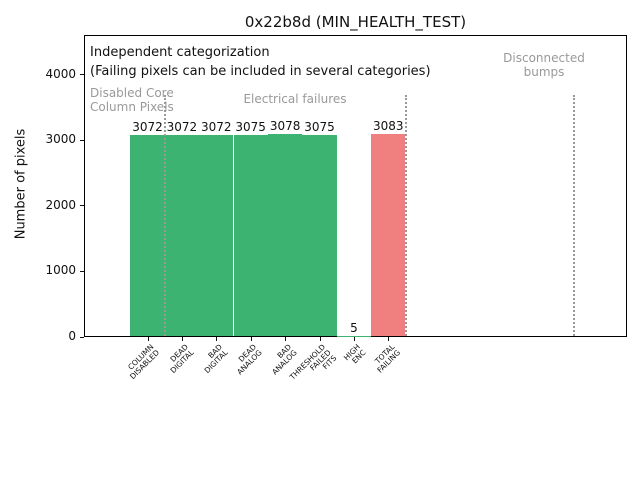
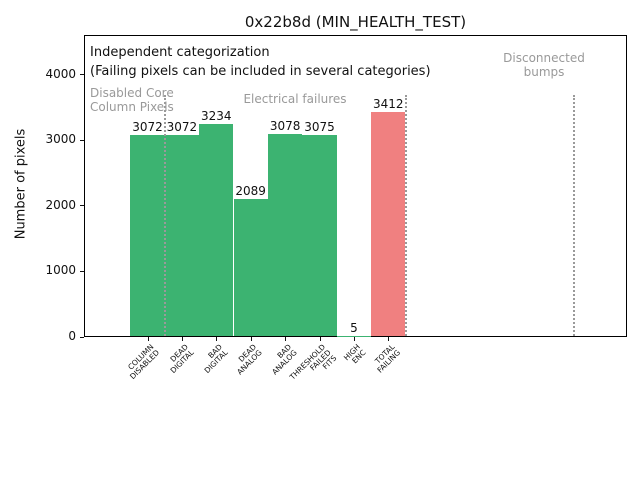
BAD DIGITAL: 3072 -> 3234
DEAD ANALOG: 3075 -> 2089
TOTAL FAILING: 3083 -> 3412
